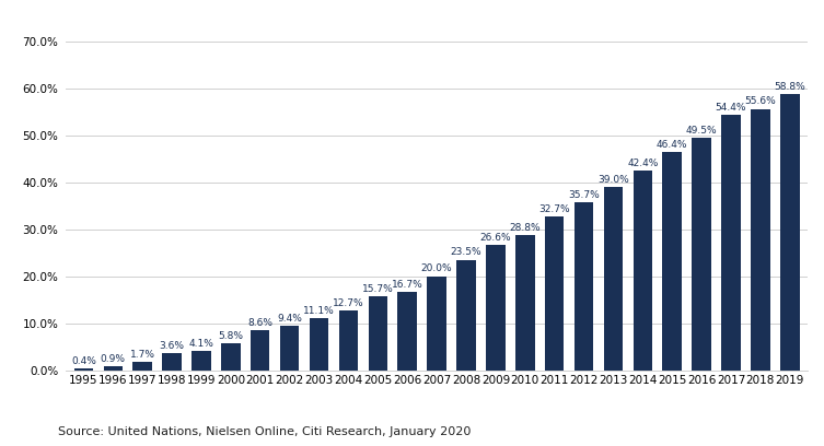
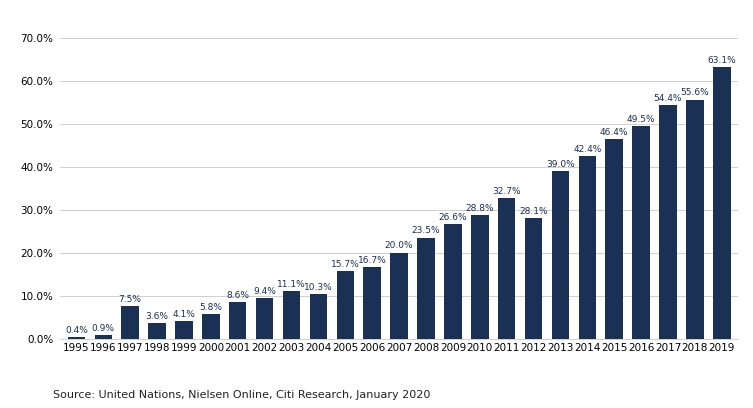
1997: 1.7% -> 7.5%
2004: 12.7% -> 10.3%
2012: 35.7% -> 28.1%
2019: 58.8% -> 63.1%
